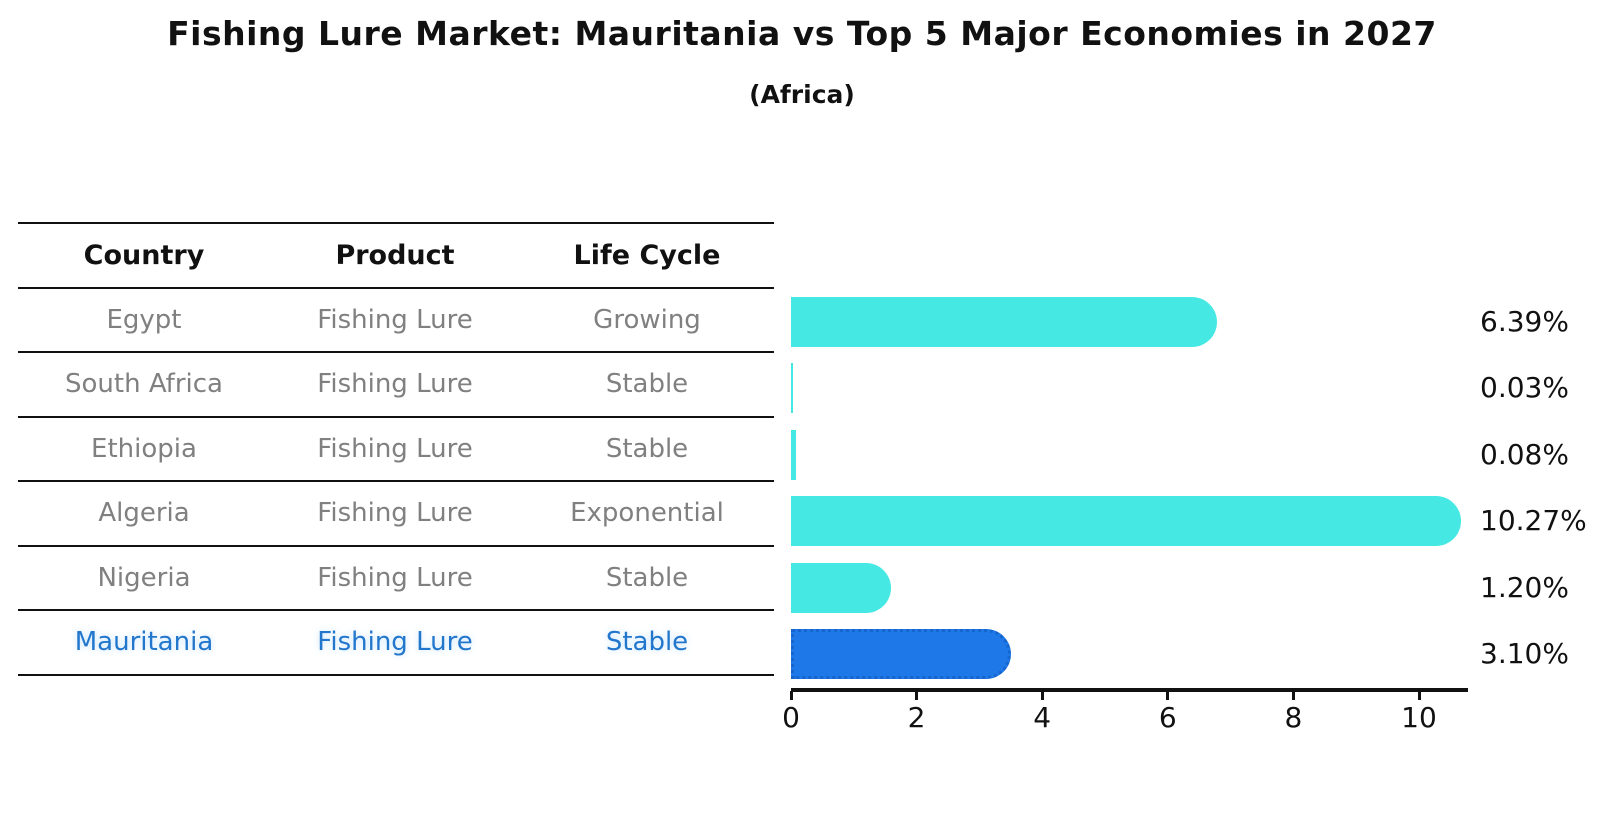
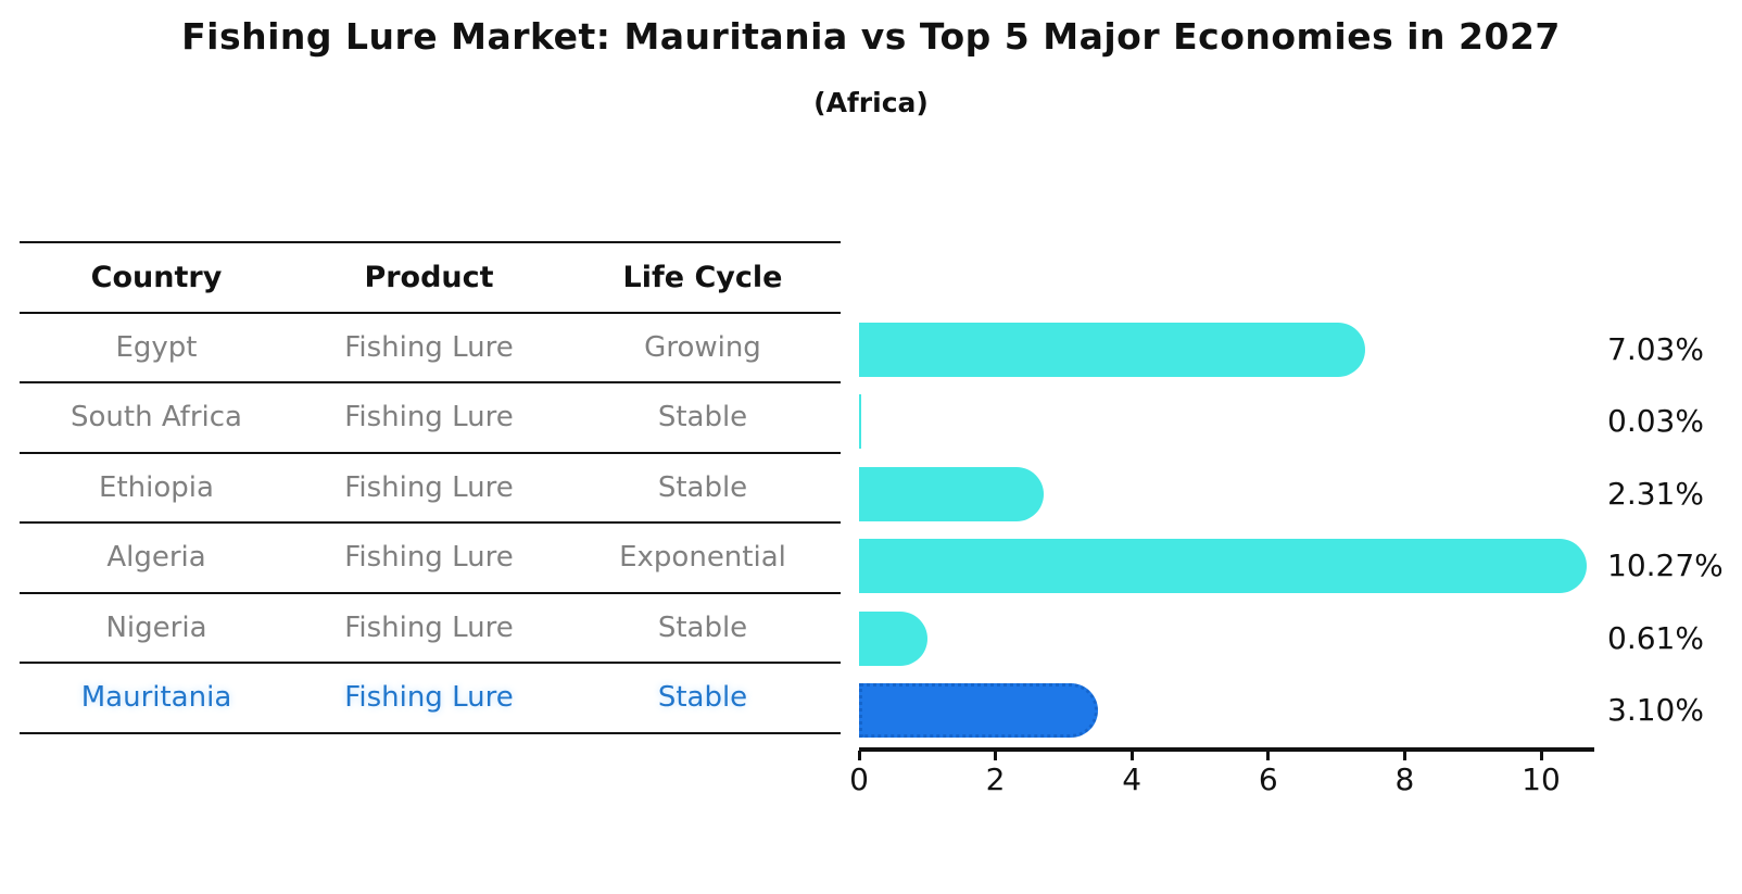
Egypt: 6.39% -> 7.03%
Ethiopia: 0.08% -> 2.31%
Nigeria: 1.20% -> 0.61%
